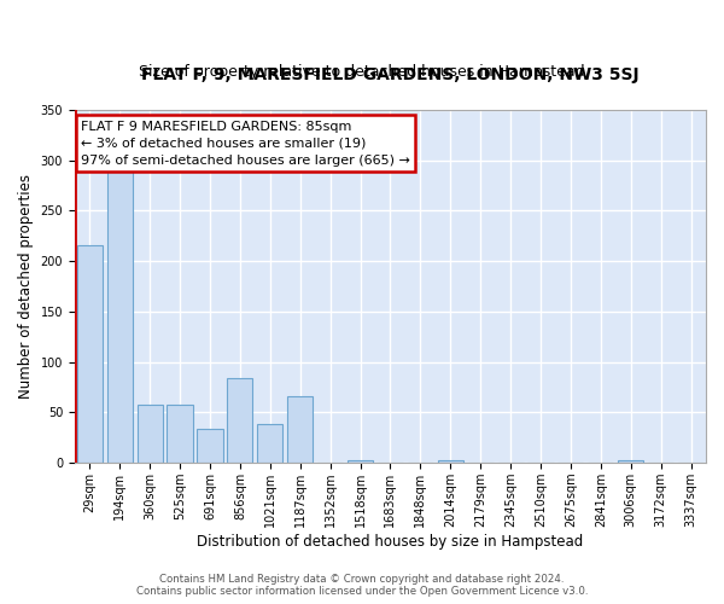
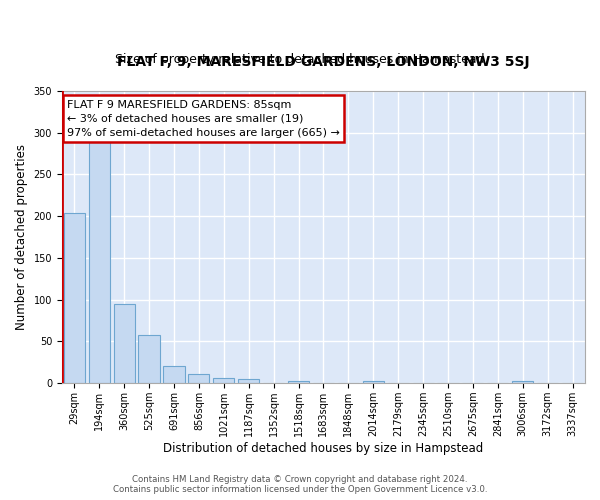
29sqm: 216 -> 204
360sqm: 58 -> 95
691sqm: 34 -> 20
856sqm: 84 -> 11
1021sqm: 38 -> 6
1187sqm: 66 -> 5
